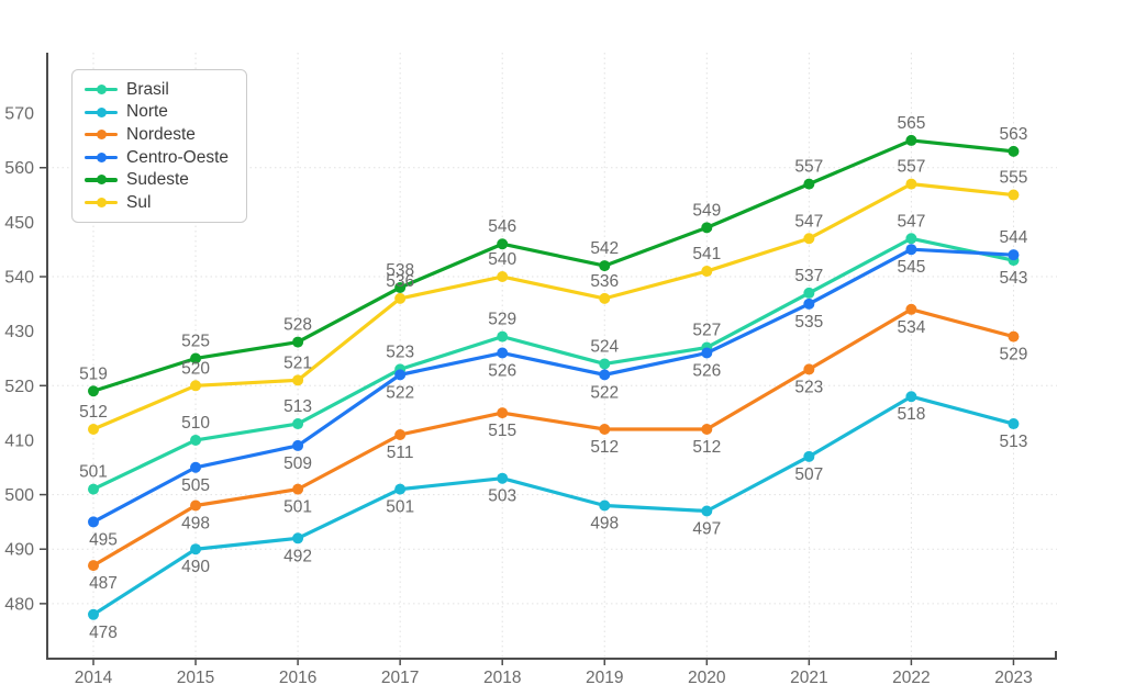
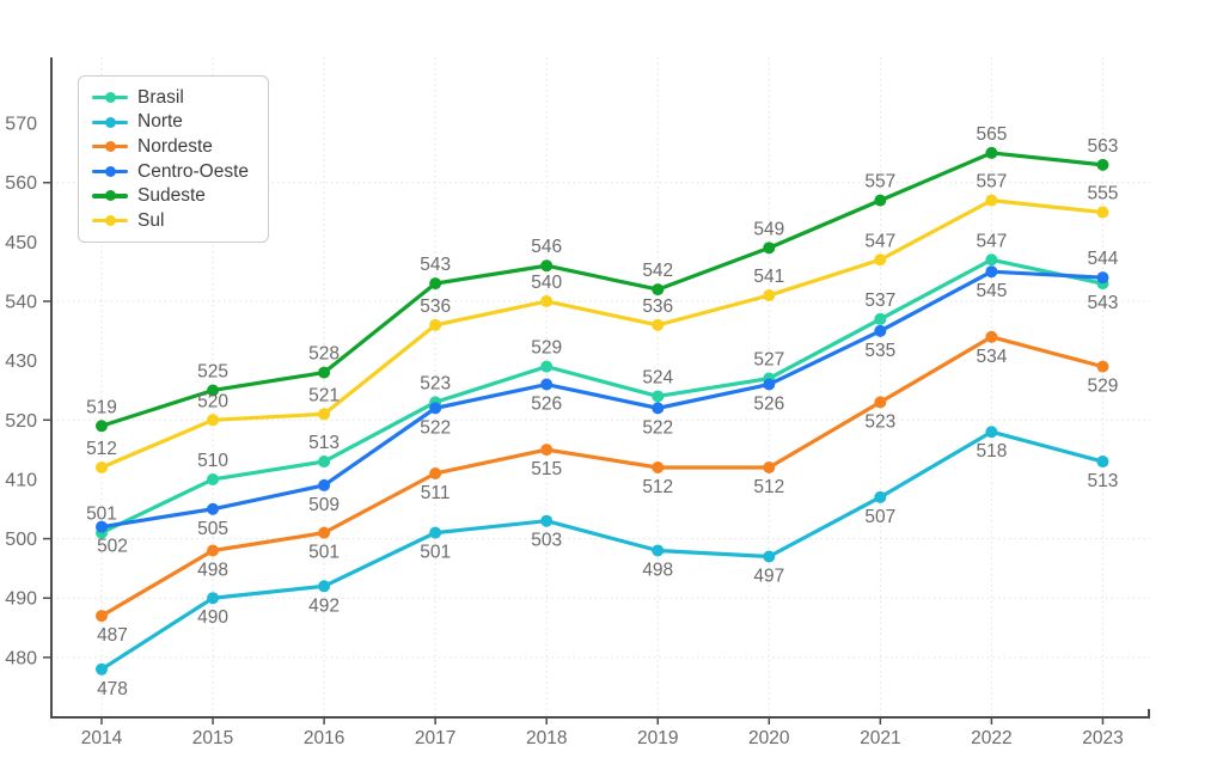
Centro-Oeste/2014: 495 -> 502
Sudeste/2017: 538 -> 543
